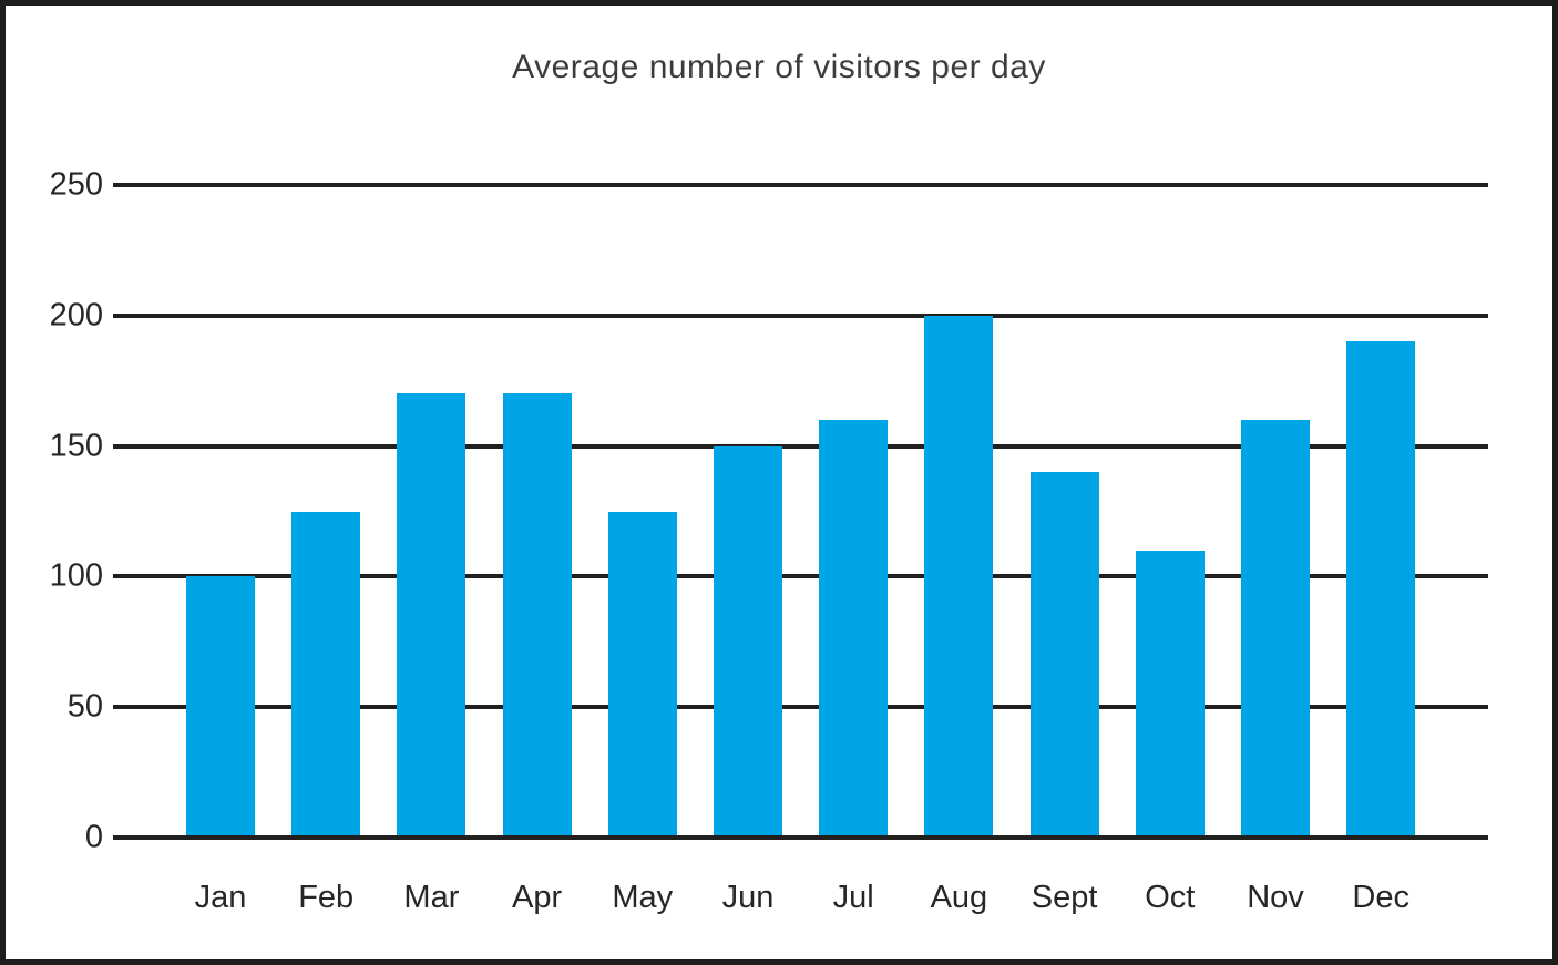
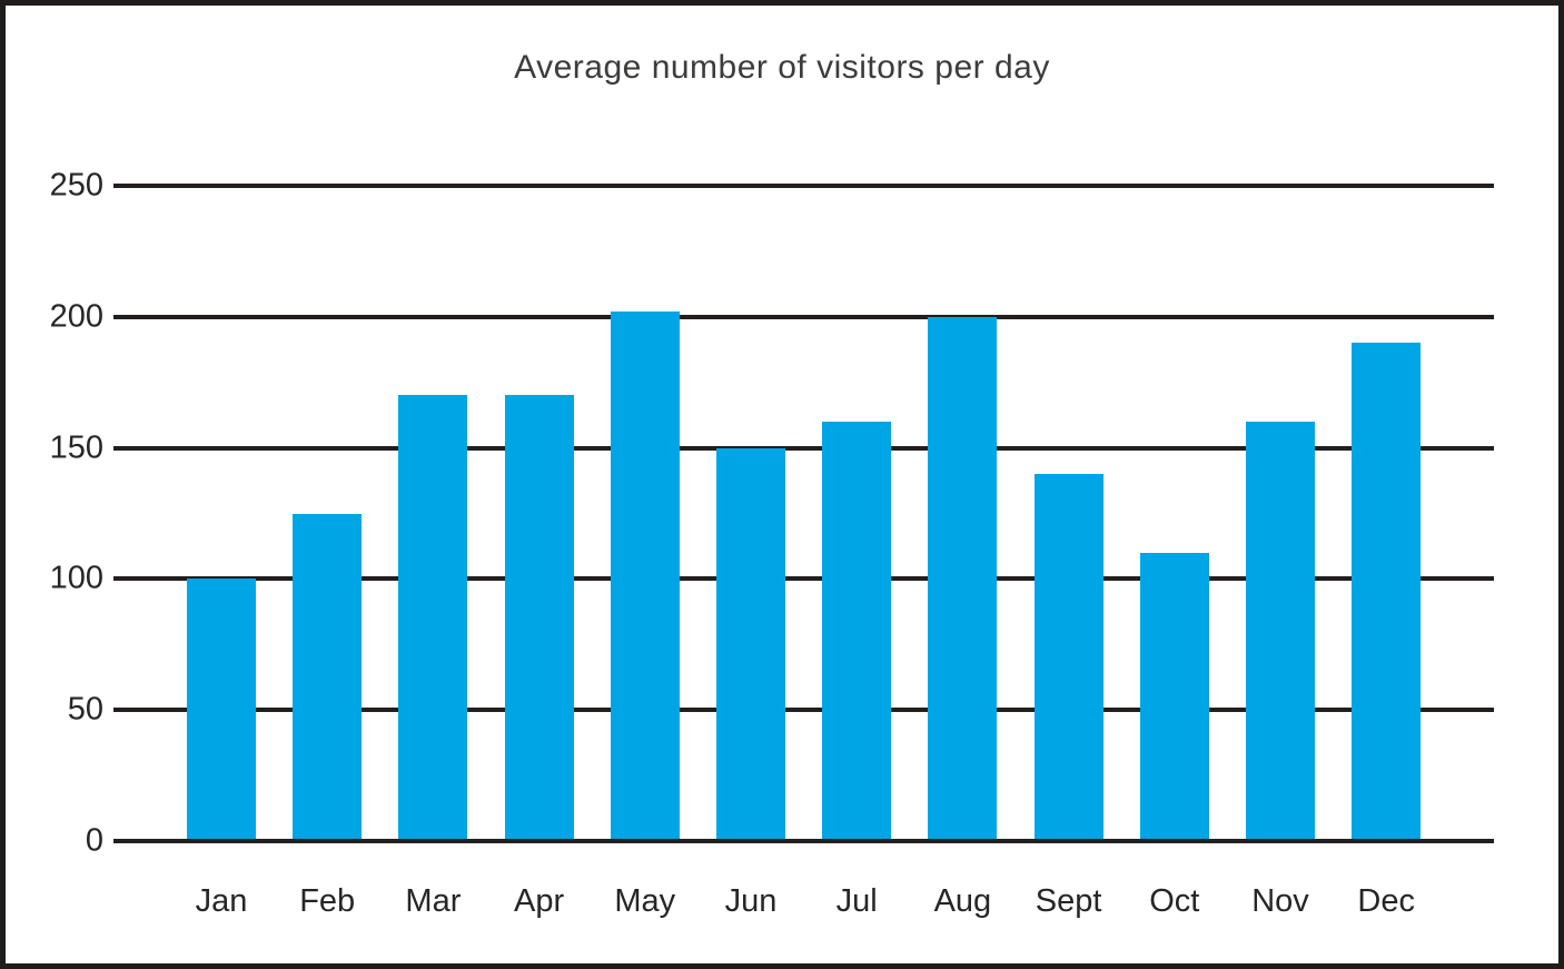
May: 125 -> 202
